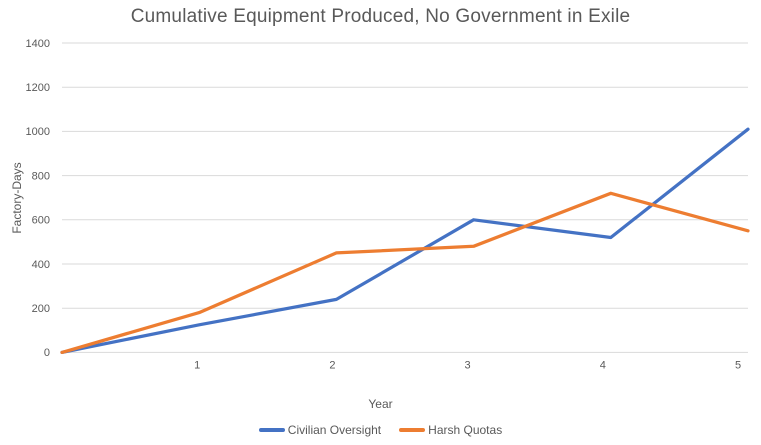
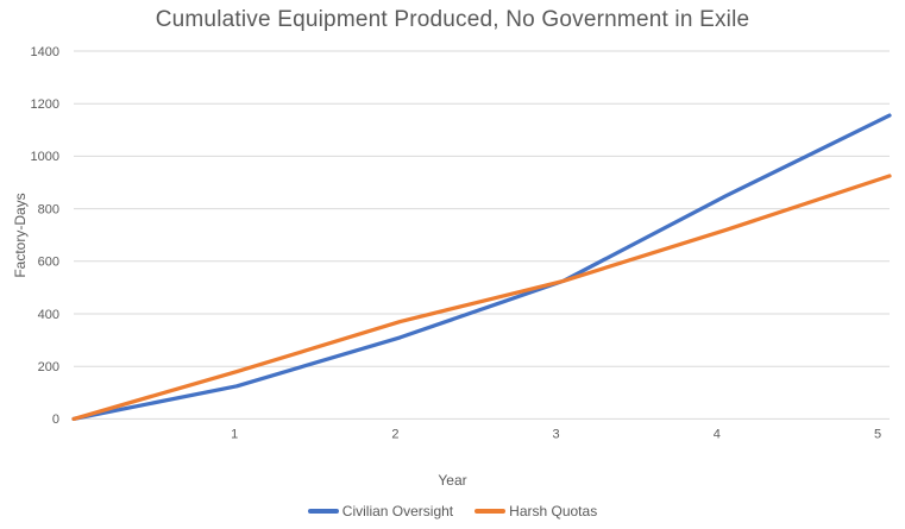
Civilian Oversight/2: 240 -> 310
Harsh Quotas/2: 450 -> 370
Civilian Oversight/3: 600 -> 520
Harsh Quotas/3: 480 -> 520
Civilian Oversight/4: 520 -> 850
Civilian Oversight/5: 1010 -> 1160
Harsh Quotas/5: 550 -> 920
